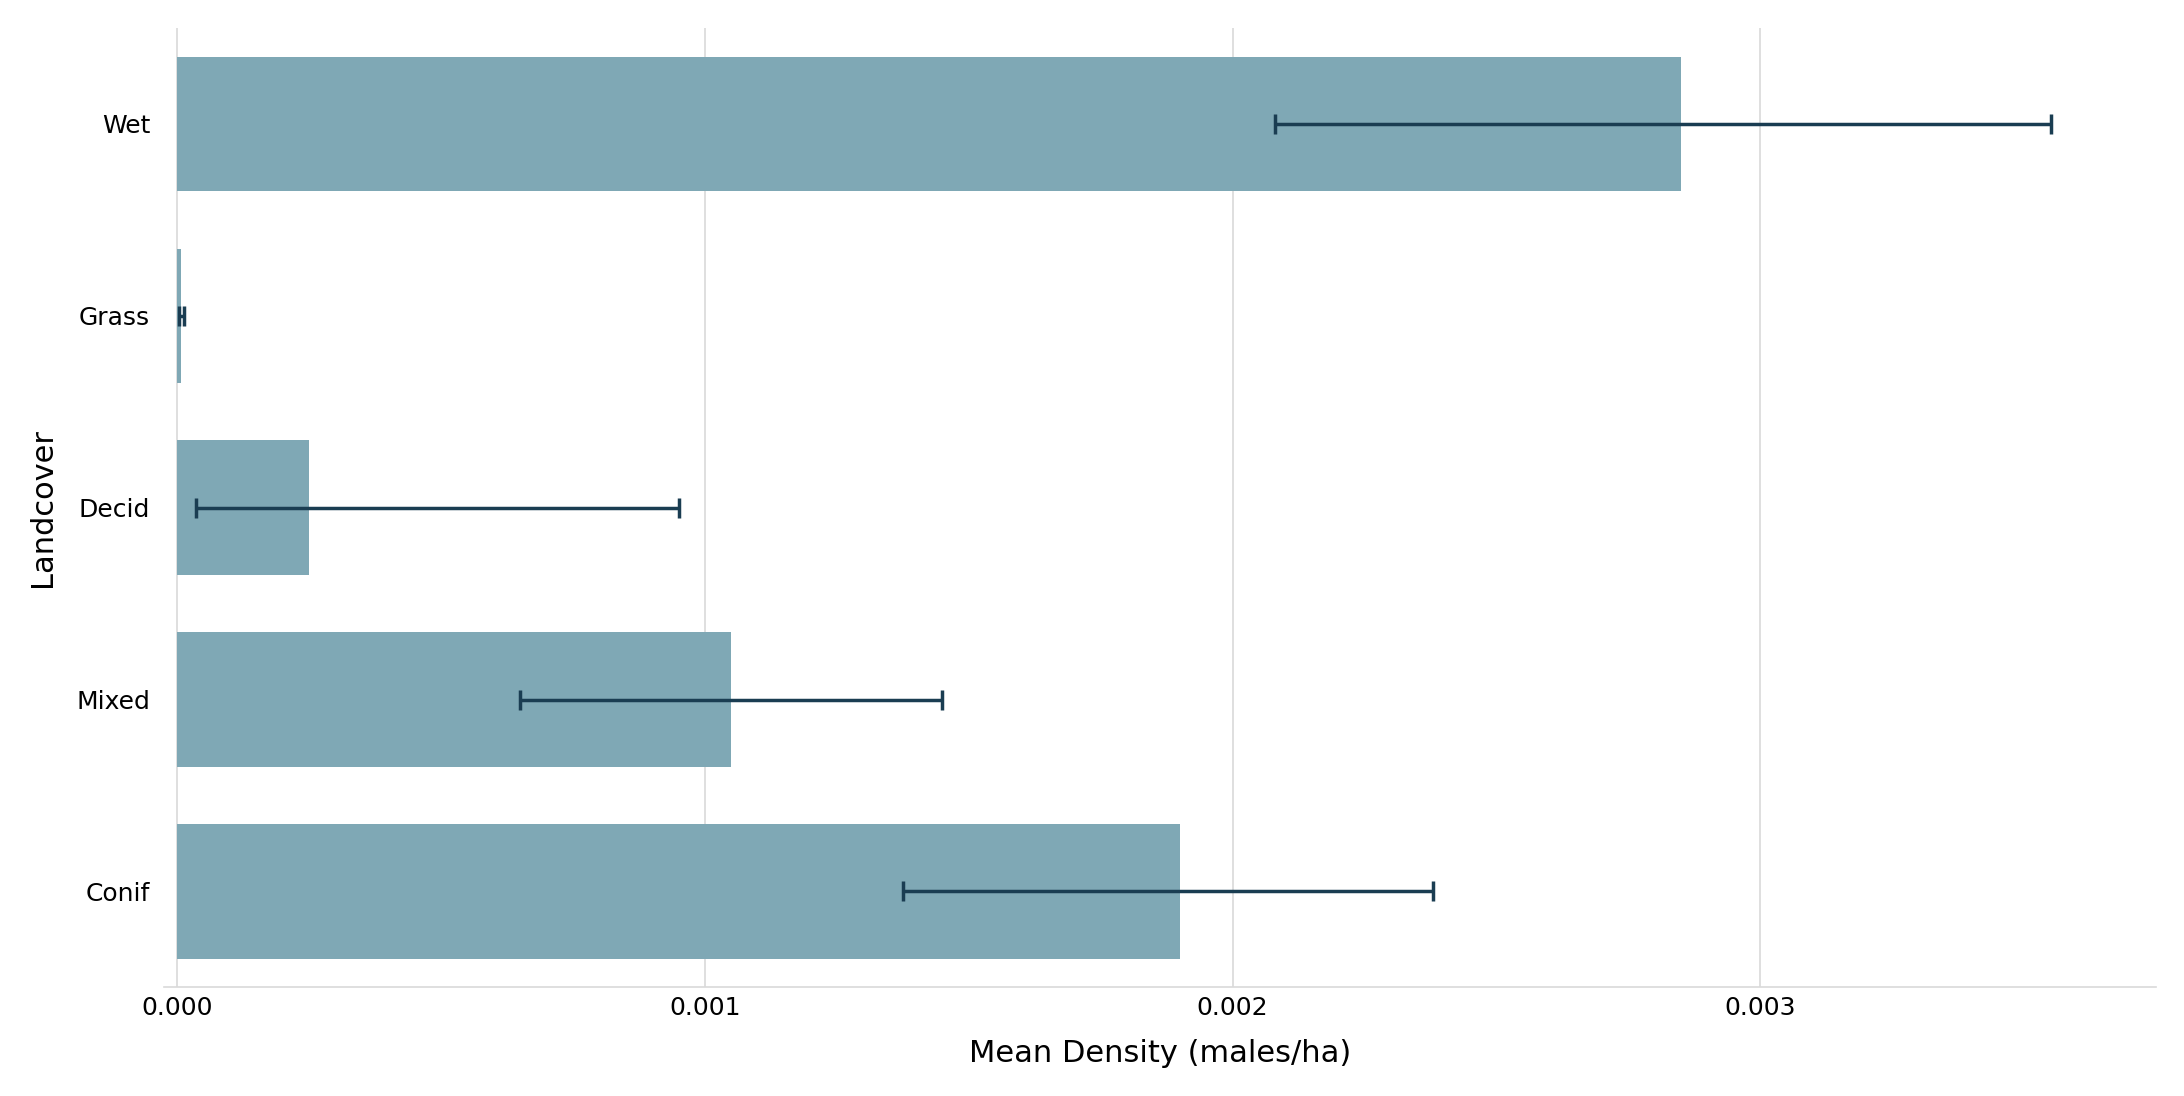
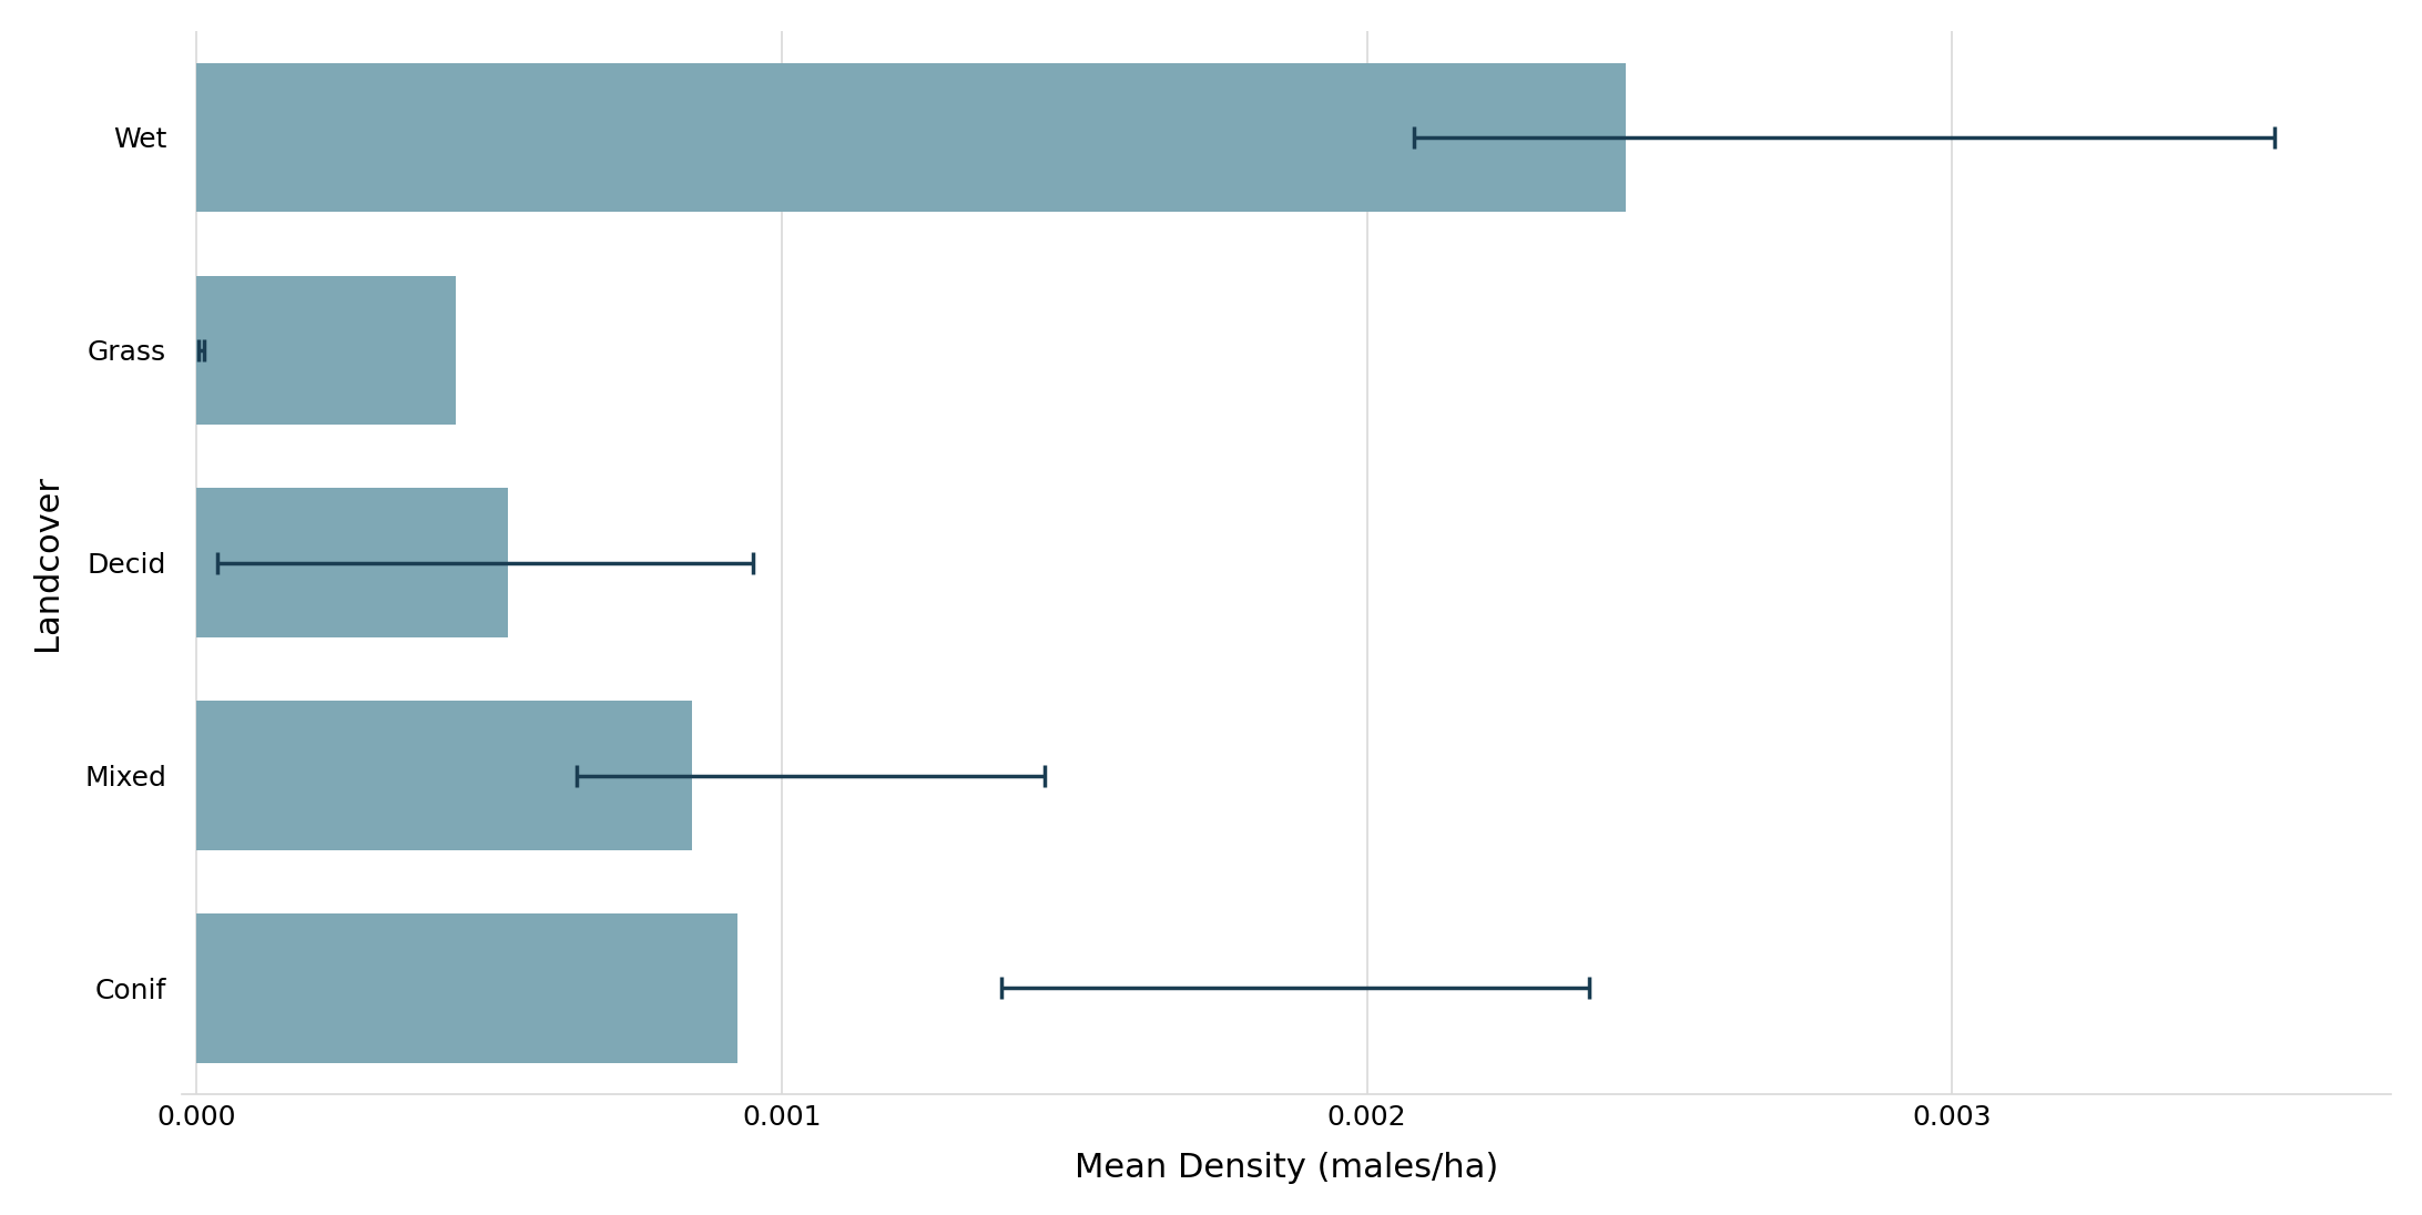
Wet: 0.002850 -> 0.002442
Grass: 0.000008 -> 0.000444
Decid: 0.000250 -> 0.000532
Mixed: 0.001050 -> 0.000846
Conif: 0.001900 -> 0.000924
